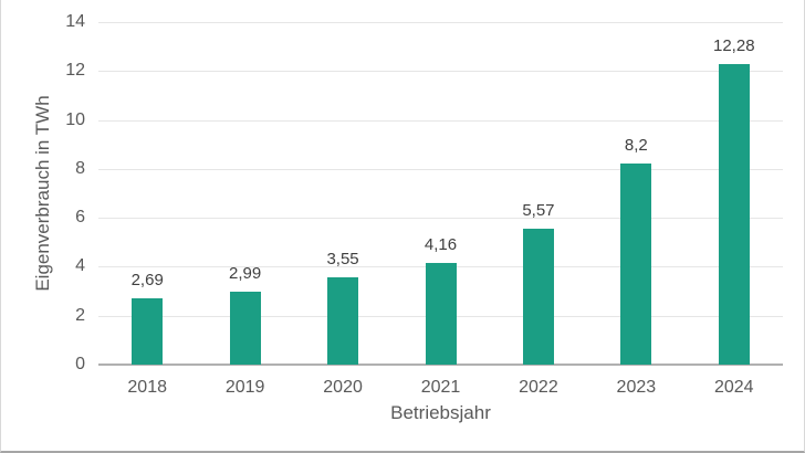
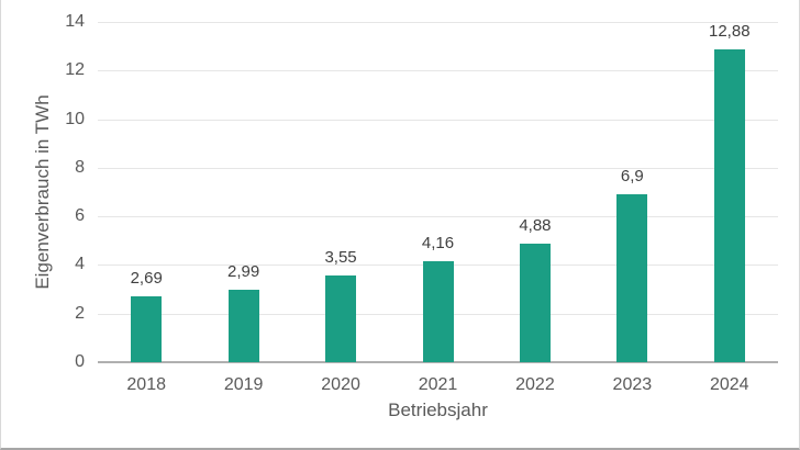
2022: 5,57 -> 4,88
2023: 8,2 -> 6,9
2024: 12,28 -> 12,88
